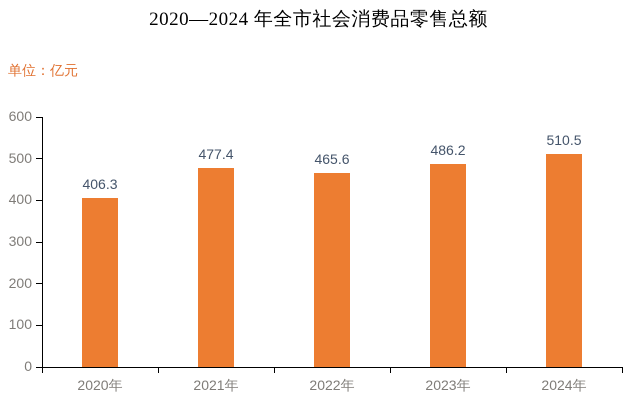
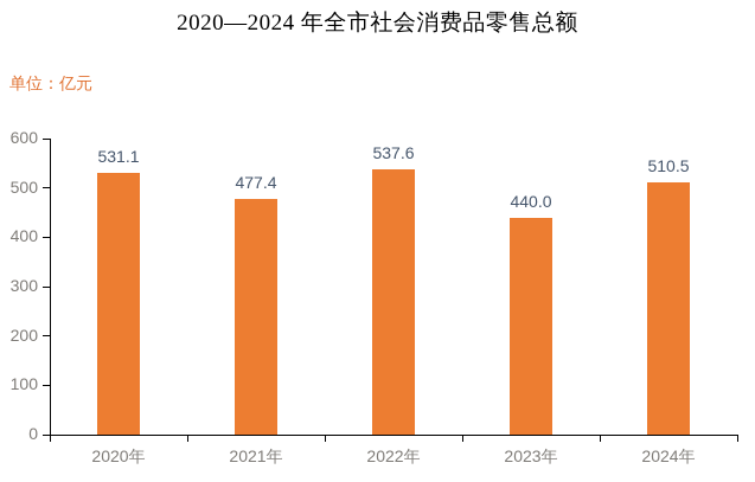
2020年: 406.3 -> 531.1
2022年: 465.6 -> 537.6
2023年: 486.2 -> 440.0
